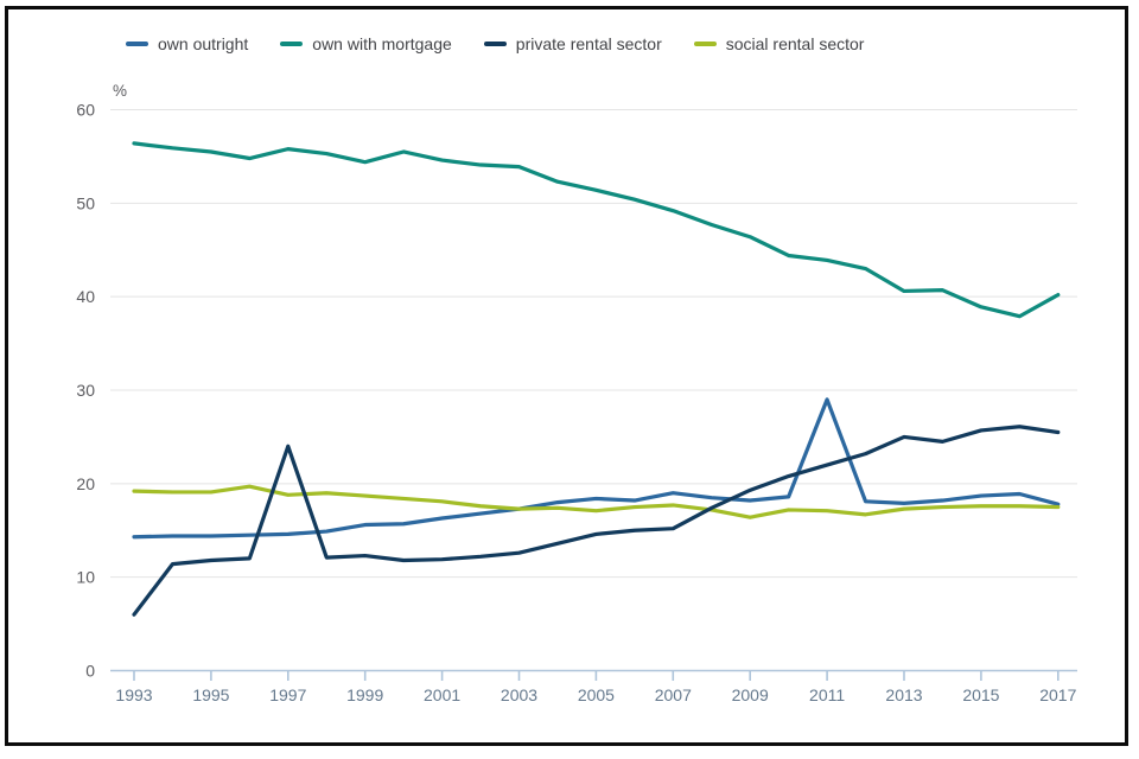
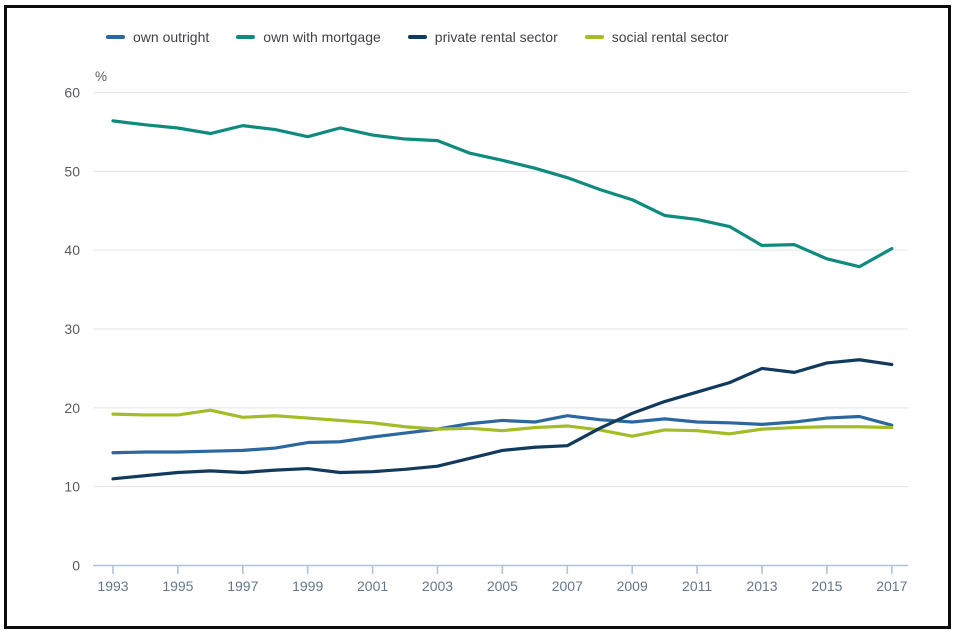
private rental sector/1993: 6 -> 11
private rental sector/1997: 24 -> 12
own outright/2011: 29 -> 18
